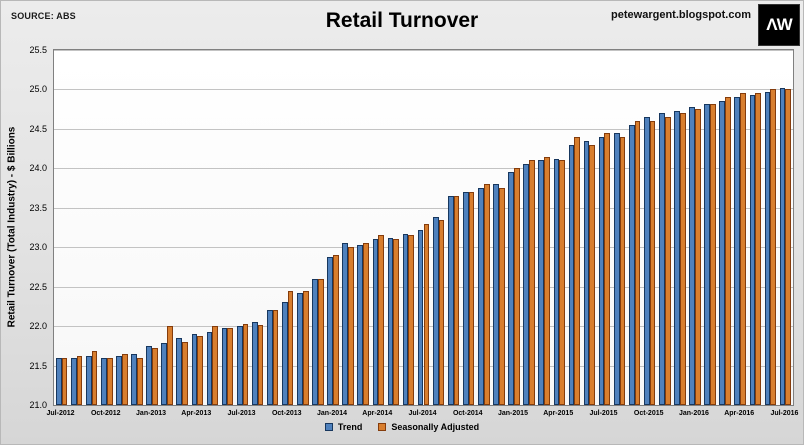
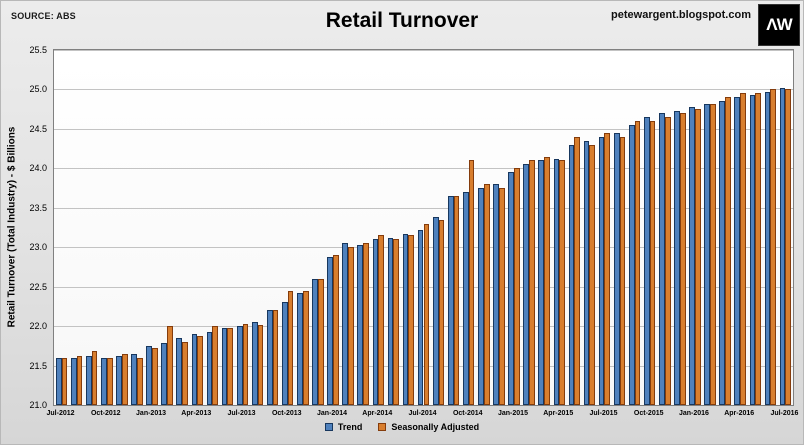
Seasonally Adjusted/Oct-2014: 23.7 -> 24.1
